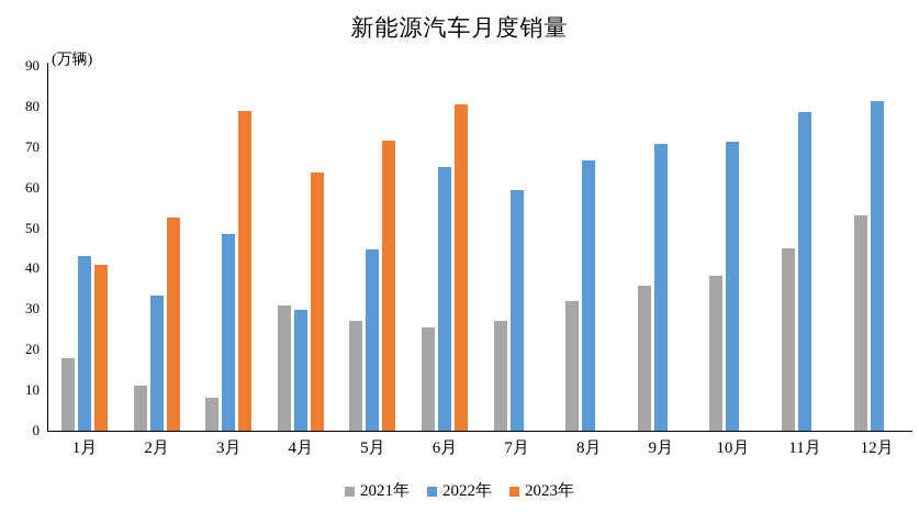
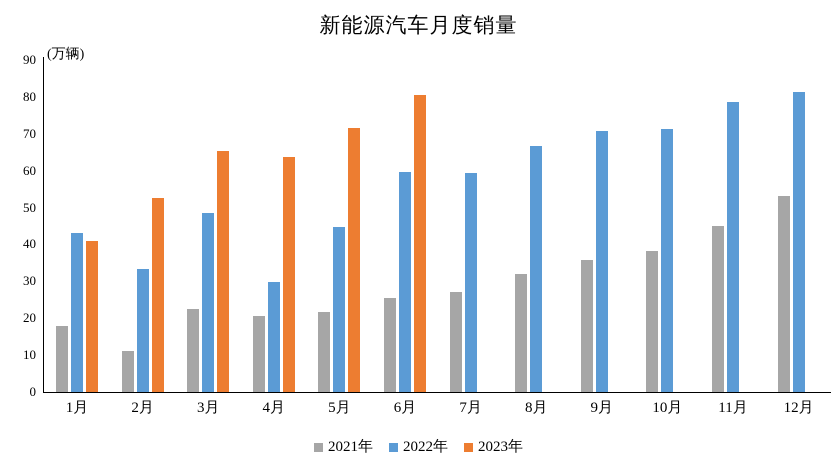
2021年/3月: 8 -> 23
2023年/3月: 79 -> 65
2021年/4月: 31 -> 21
2021年/5月: 27 -> 22
2022年/6月: 65 -> 60
